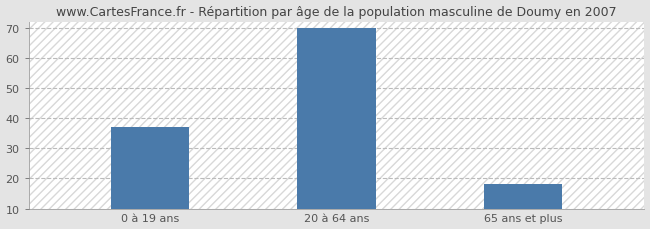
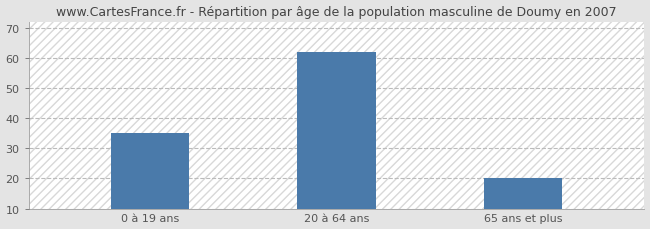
0 à 19 ans: 37 -> 35
20 à 64 ans: 70 -> 62
65 ans et plus: 18 -> 20
